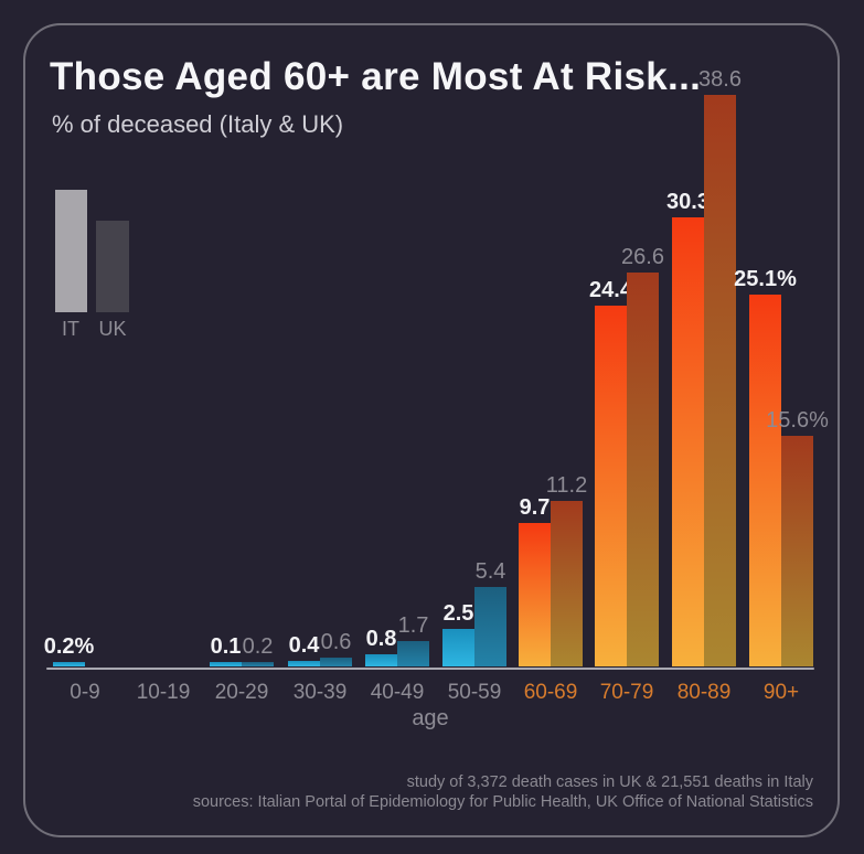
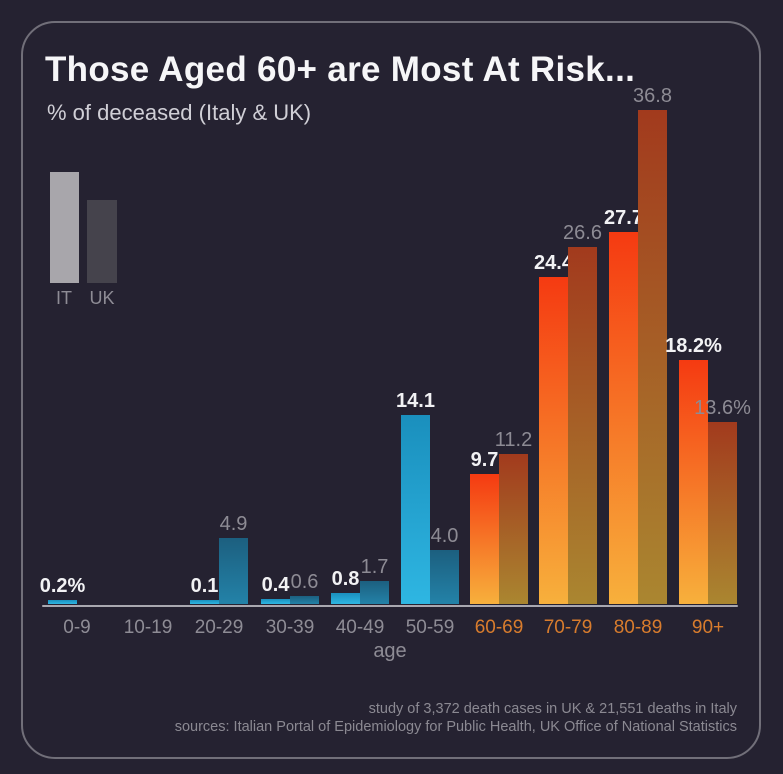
UK/20-29: 0.2 -> 4.9
IT/50-59: 2.5 -> 14.1
UK/50-59: 5.4 -> 4.0
IT/80-89: 30.3 -> 27.7
UK/80-89: 38.6 -> 36.8
IT/90+: 25.1% -> 18.2%
UK/90+: 15.6% -> 13.6%
